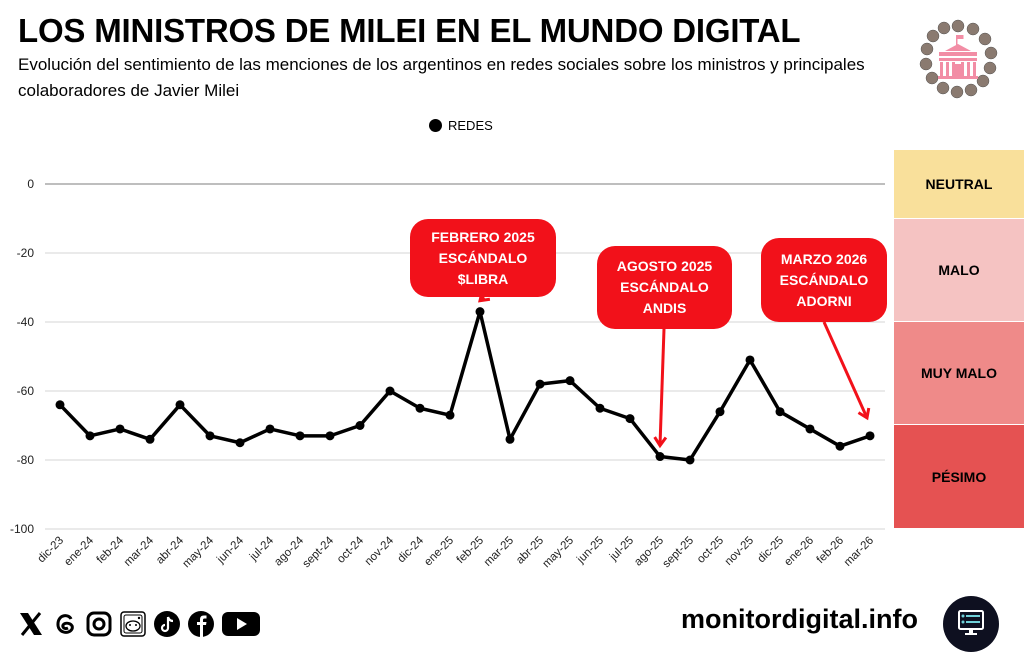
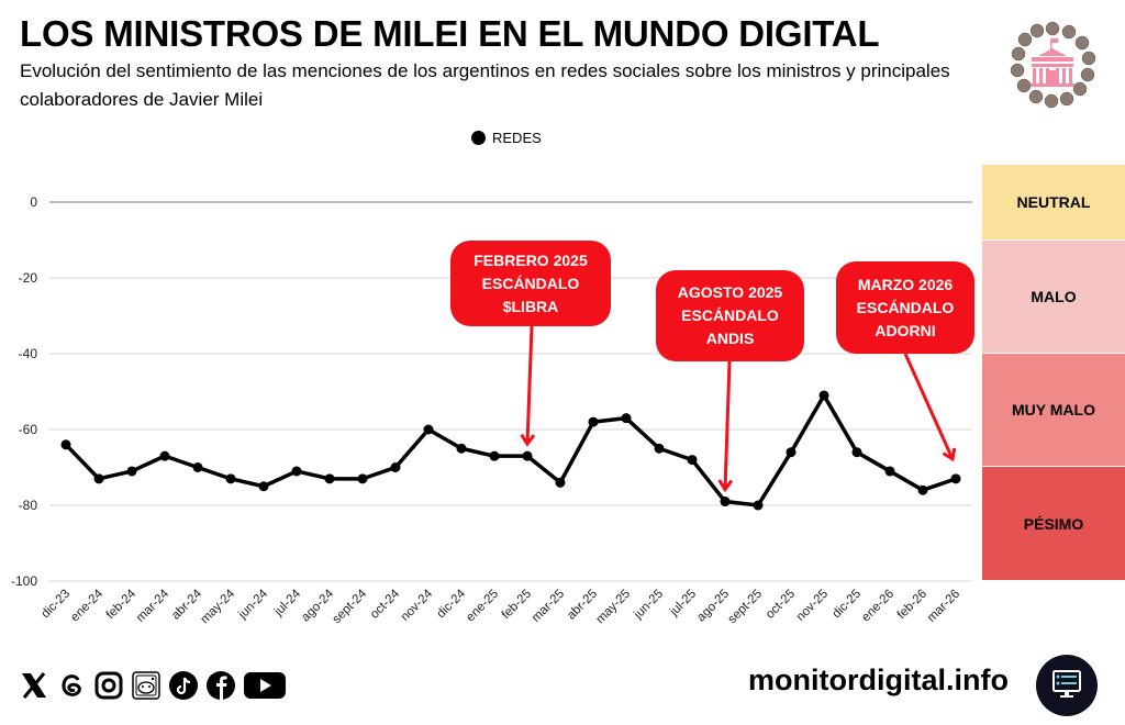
mar-24: -74 -> -67
abr-24: -64 -> -70
feb-25: -37 -> -67
